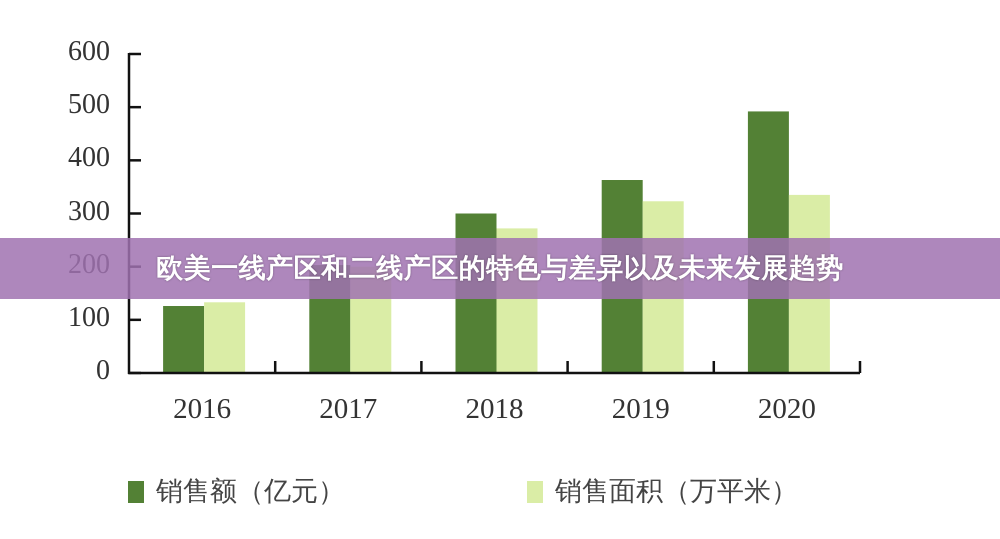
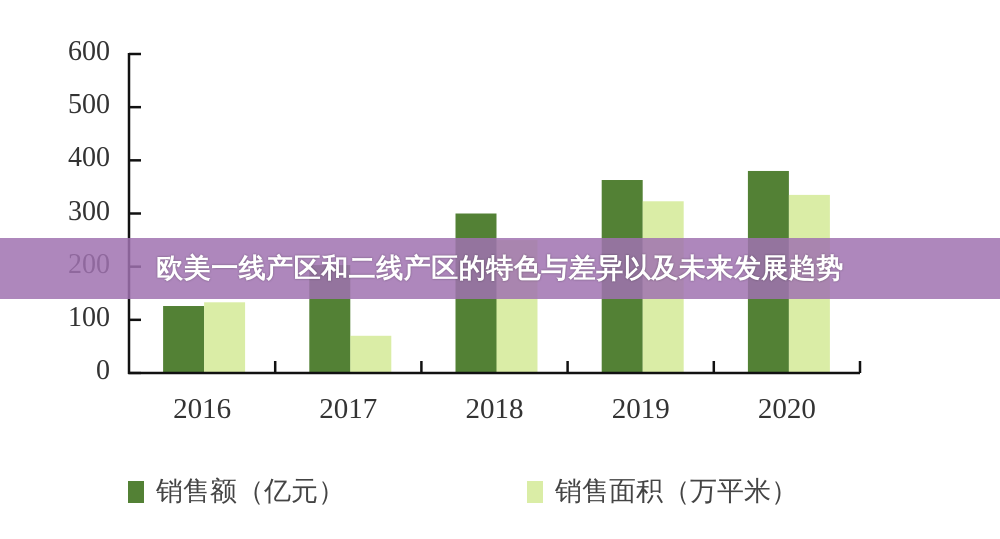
销售面积（万平米）/2017: 200 -> 70
销售面积（万平米）/2018: 270 -> 250
销售额（亿元）/2020: 490 -> 380
